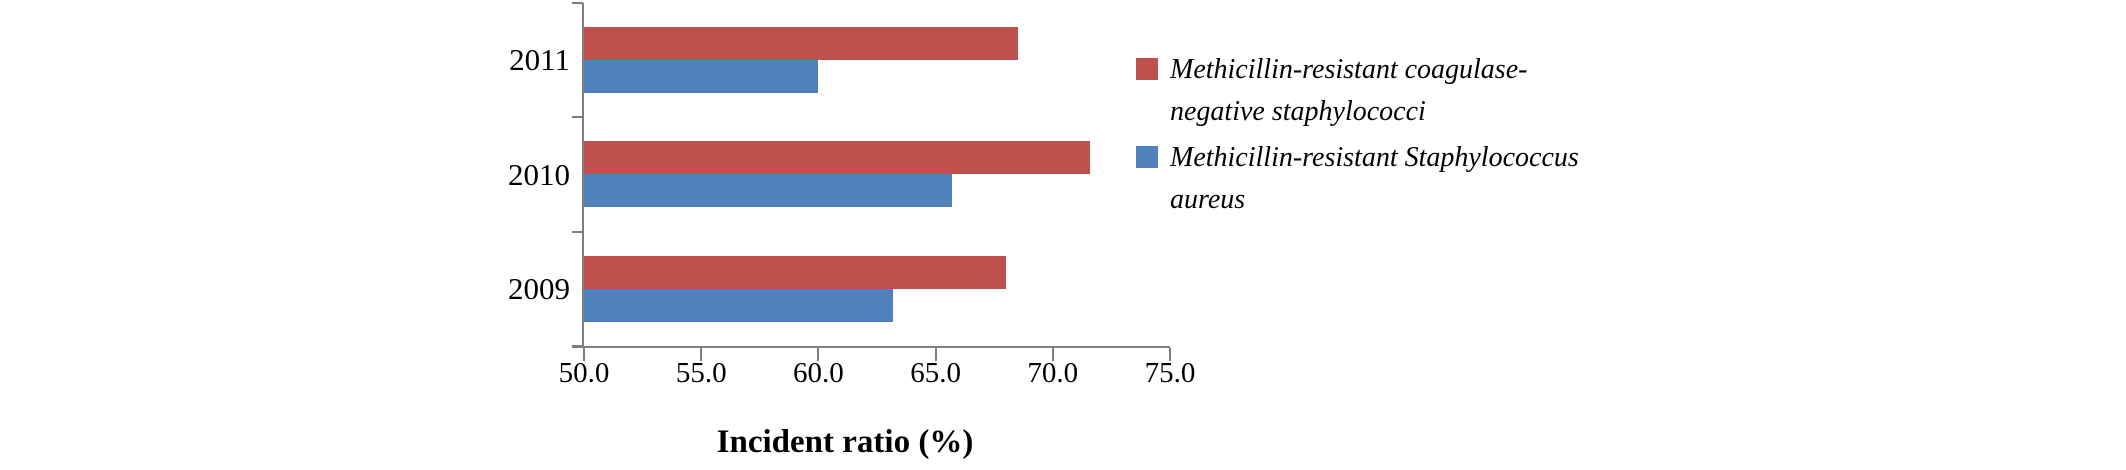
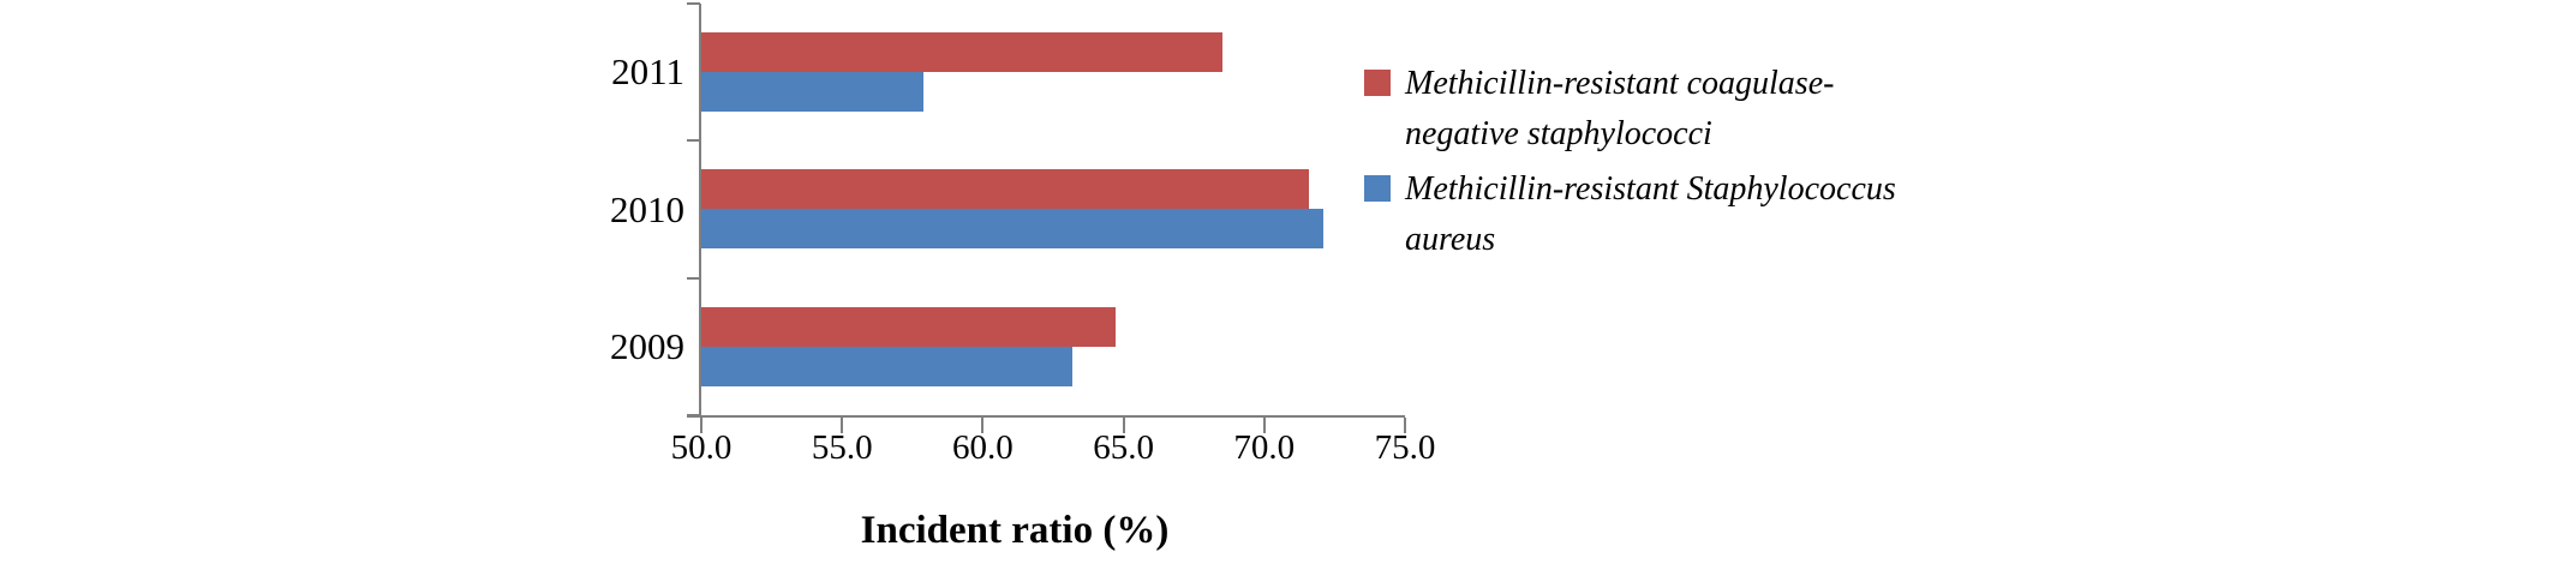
Methicillin-resistant Staphylococcus aureus/2011: 60.0 -> 57.9
Methicillin-resistant Staphylococcus aureus/2010: 65.7 -> 72.1
Methicillin-resistant coagulase-negative staphylococci/2009: 68.0 -> 64.7
